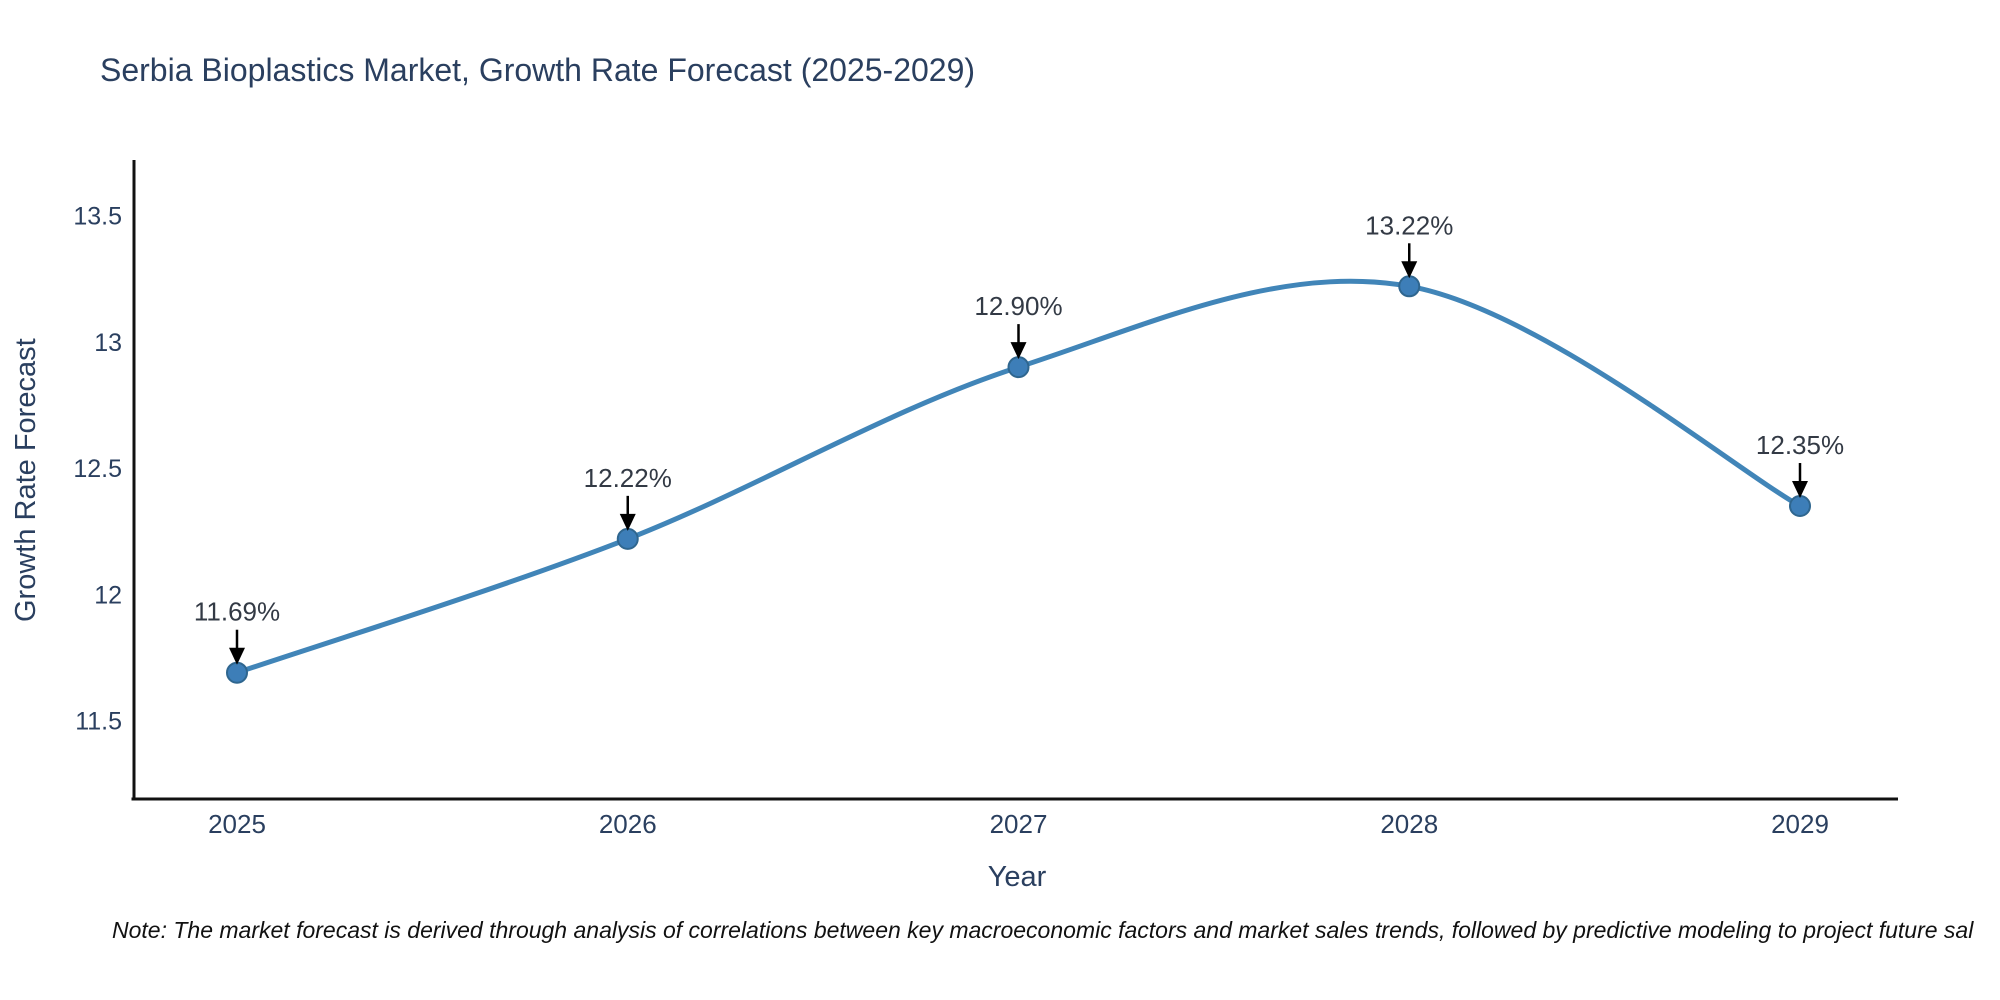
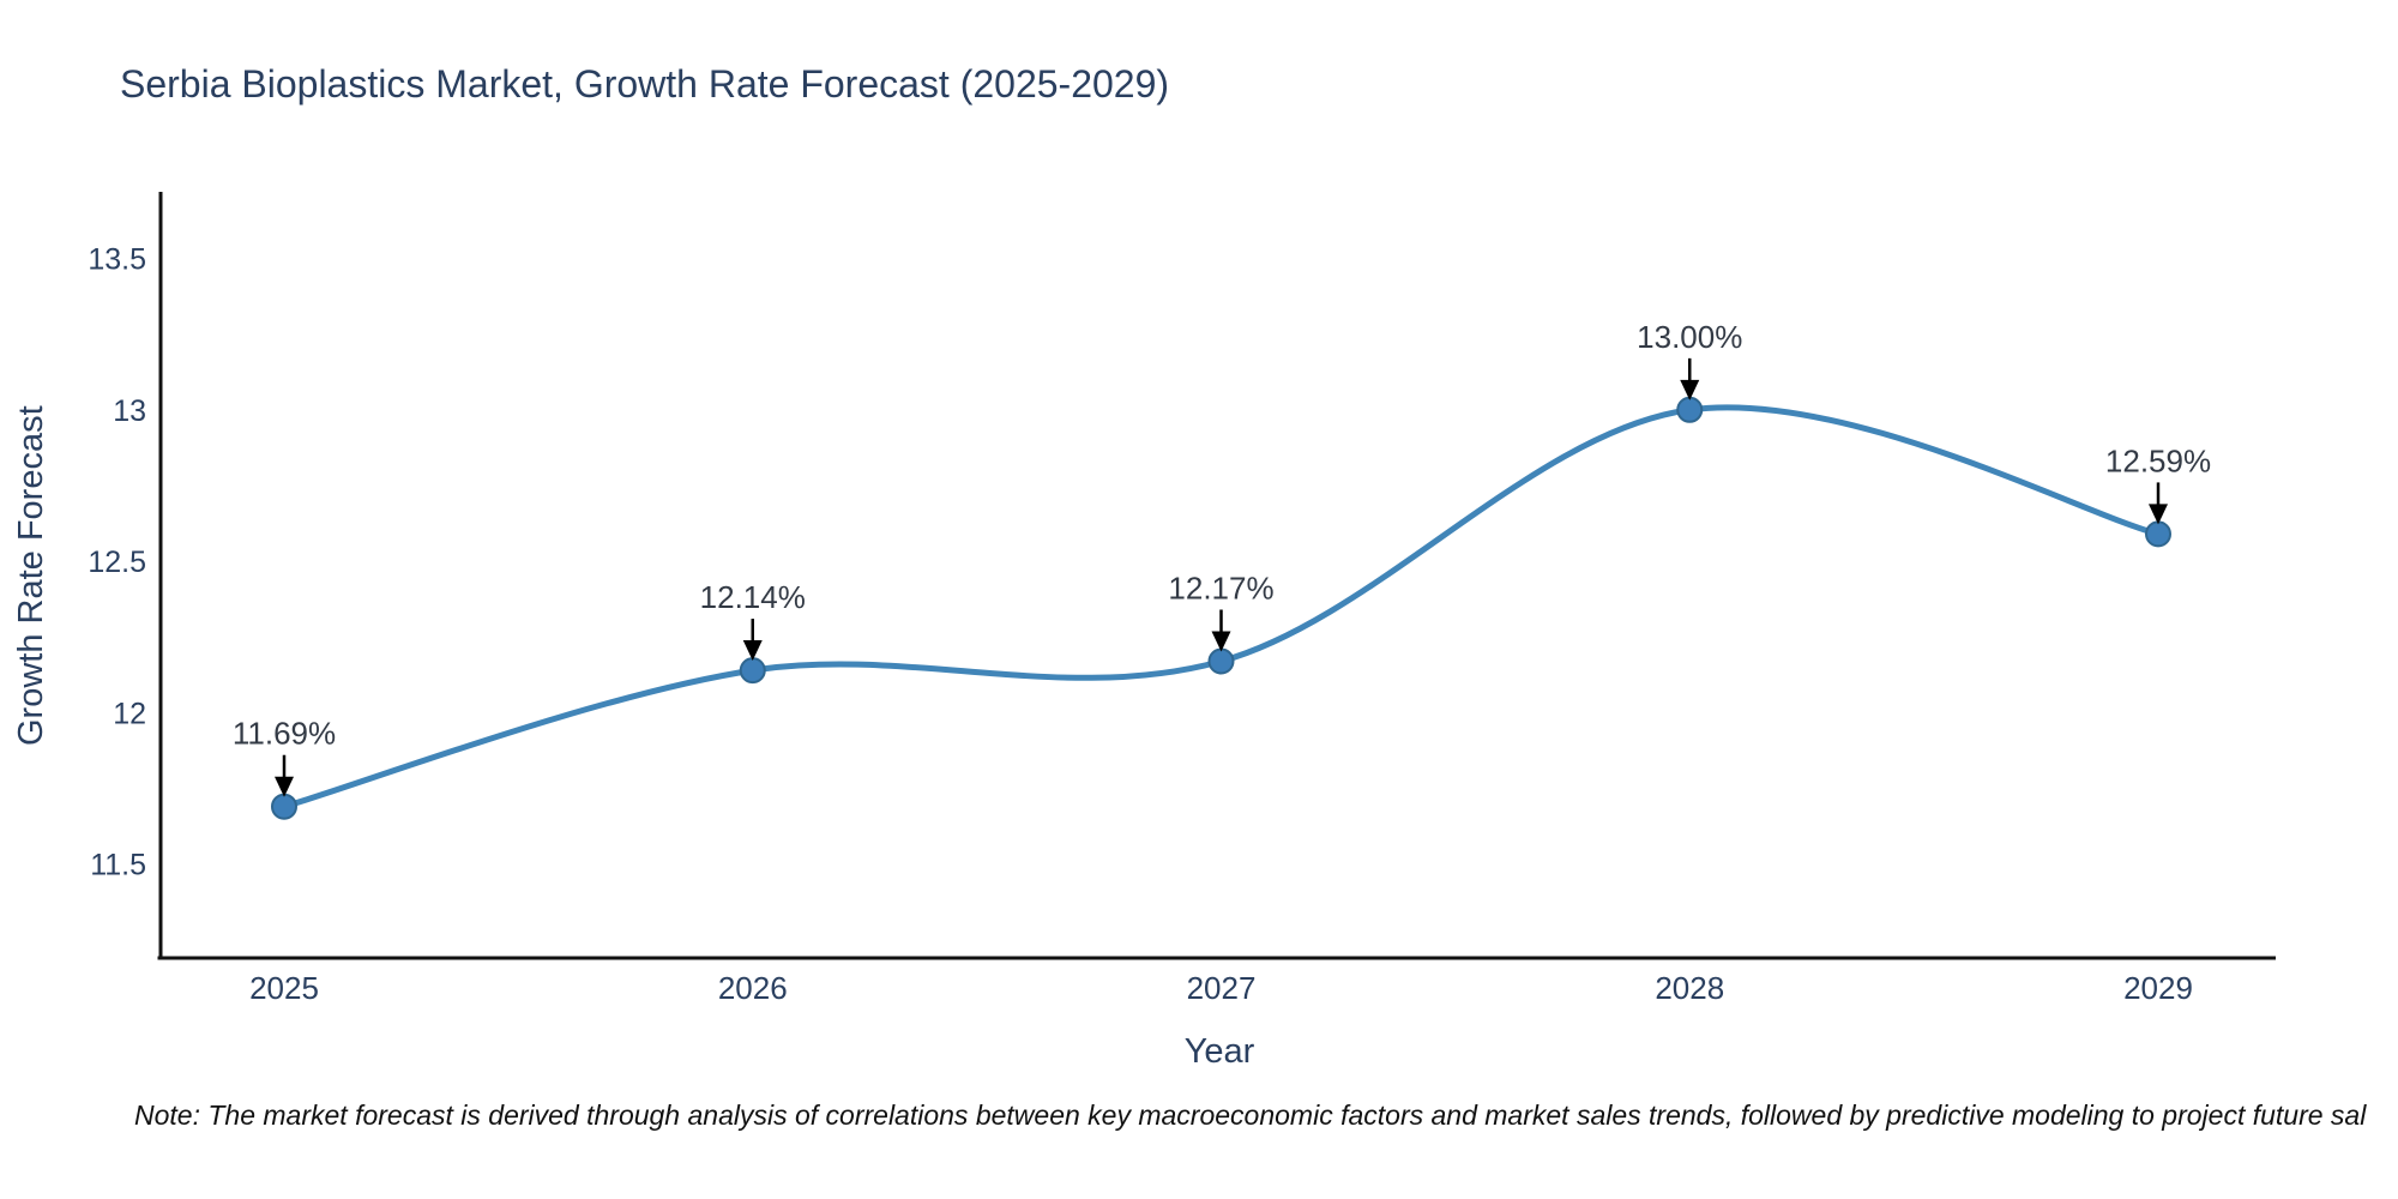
2026: 12.22% -> 12.14%
2027: 12.90% -> 12.17%
2028: 13.22% -> 13.00%
2029: 12.35% -> 12.59%
